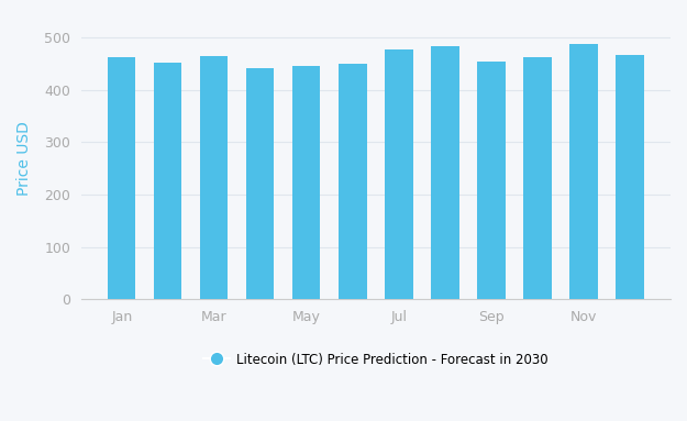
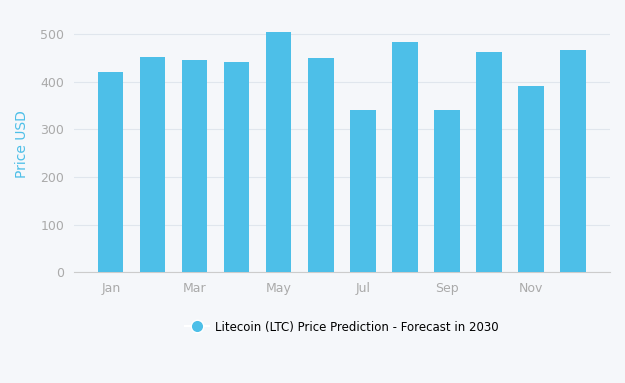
Jan: 462 -> 420
Mar: 465 -> 445
May: 445 -> 505
Jul: 478 -> 340
Sep: 453 -> 340
Nov: 488 -> 390
